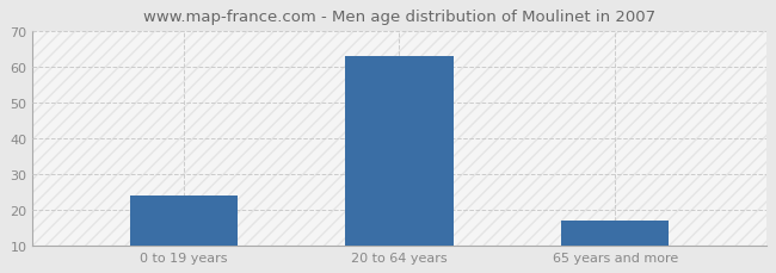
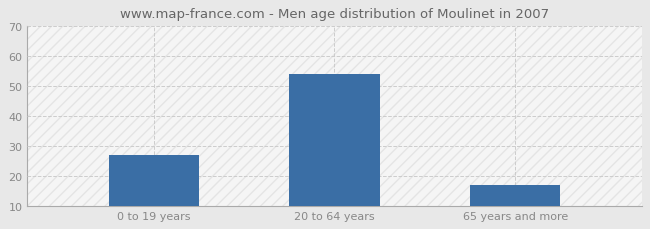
0 to 19 years: 24 -> 27
20 to 64 years: 63 -> 54
